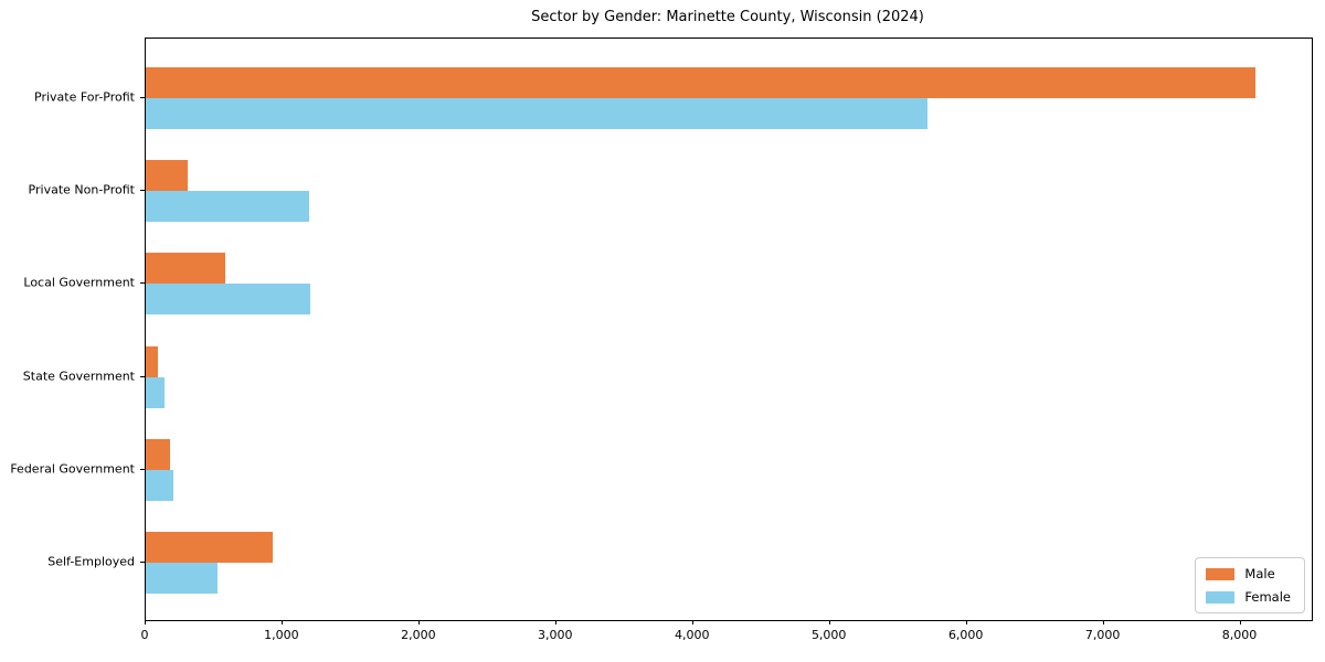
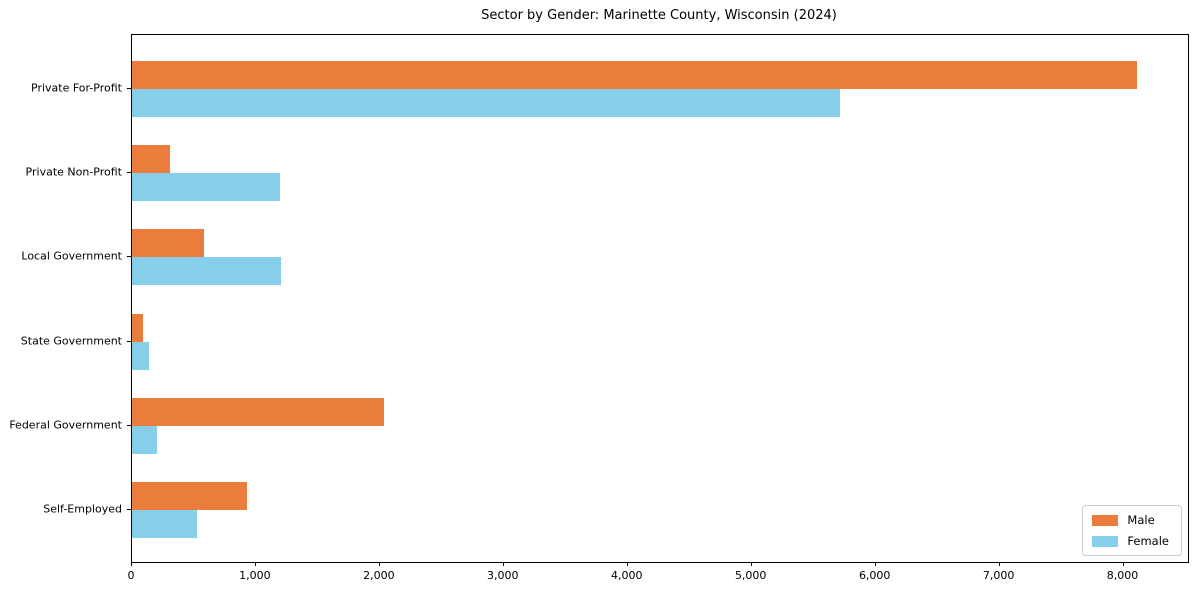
Male/Federal Government: 180 -> 2030
